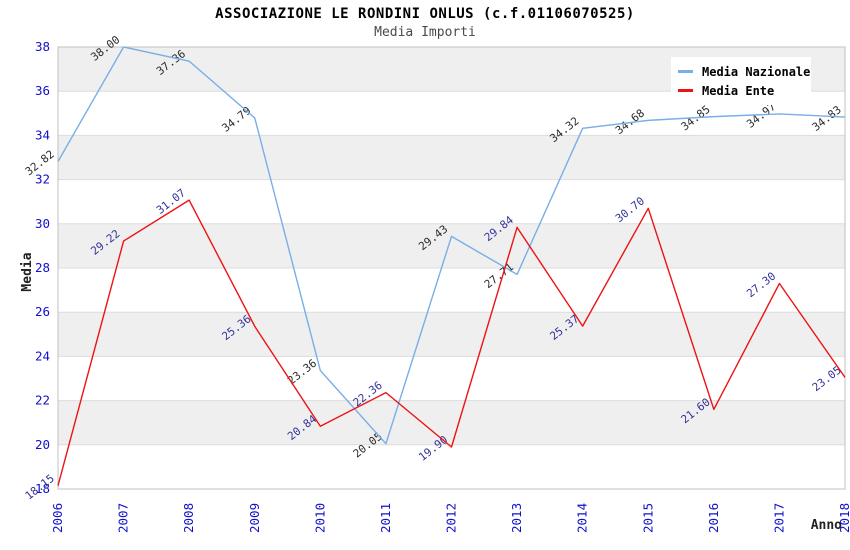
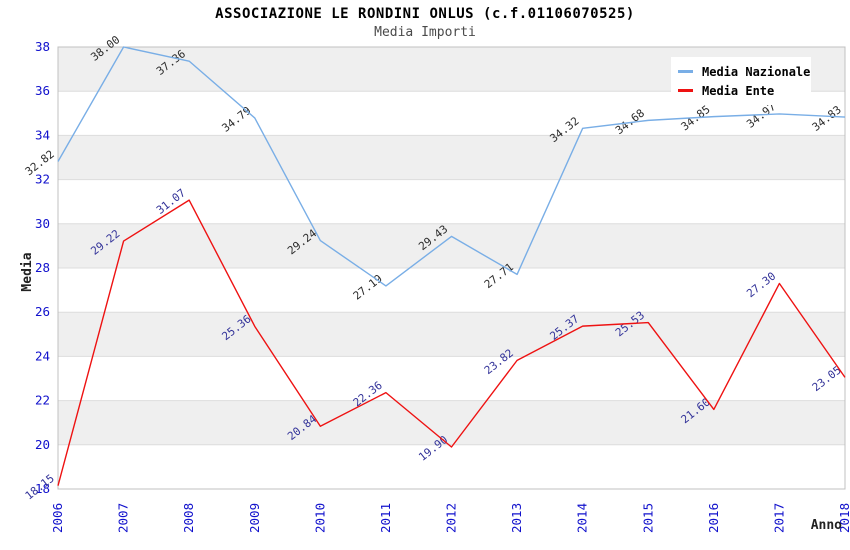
Media Nazionale/2010: 23.36 -> 29.24
Media Nazionale/2011: 20.05 -> 27.19
Media Ente/2013: 29.84 -> 23.82
Media Ente/2015: 30.70 -> 25.53
